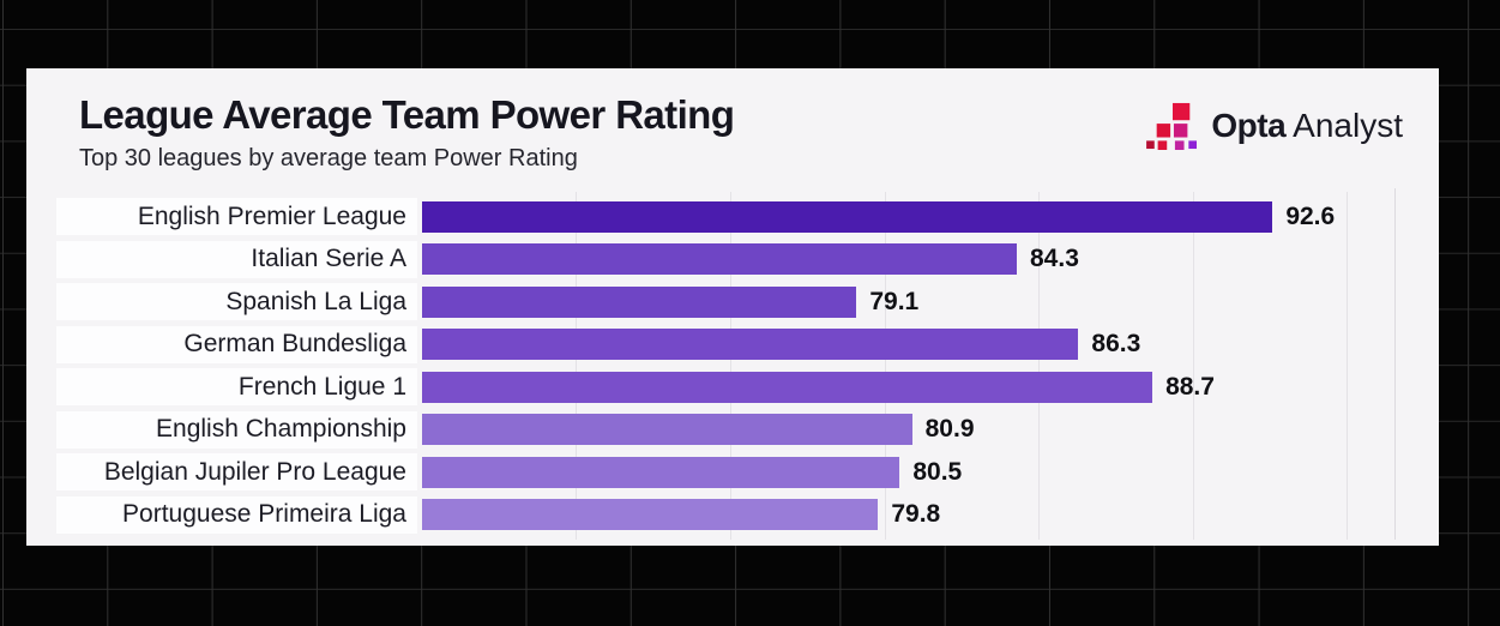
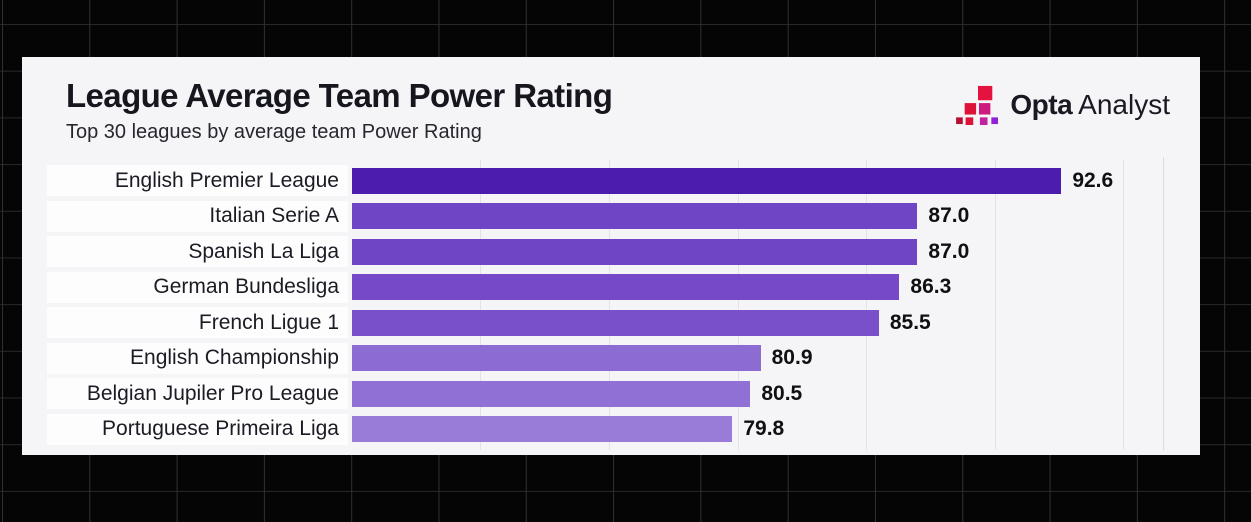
Italian Serie A: 84.3 -> 87.0
Spanish La Liga: 79.1 -> 87.0
French Ligue 1: 88.7 -> 85.5
